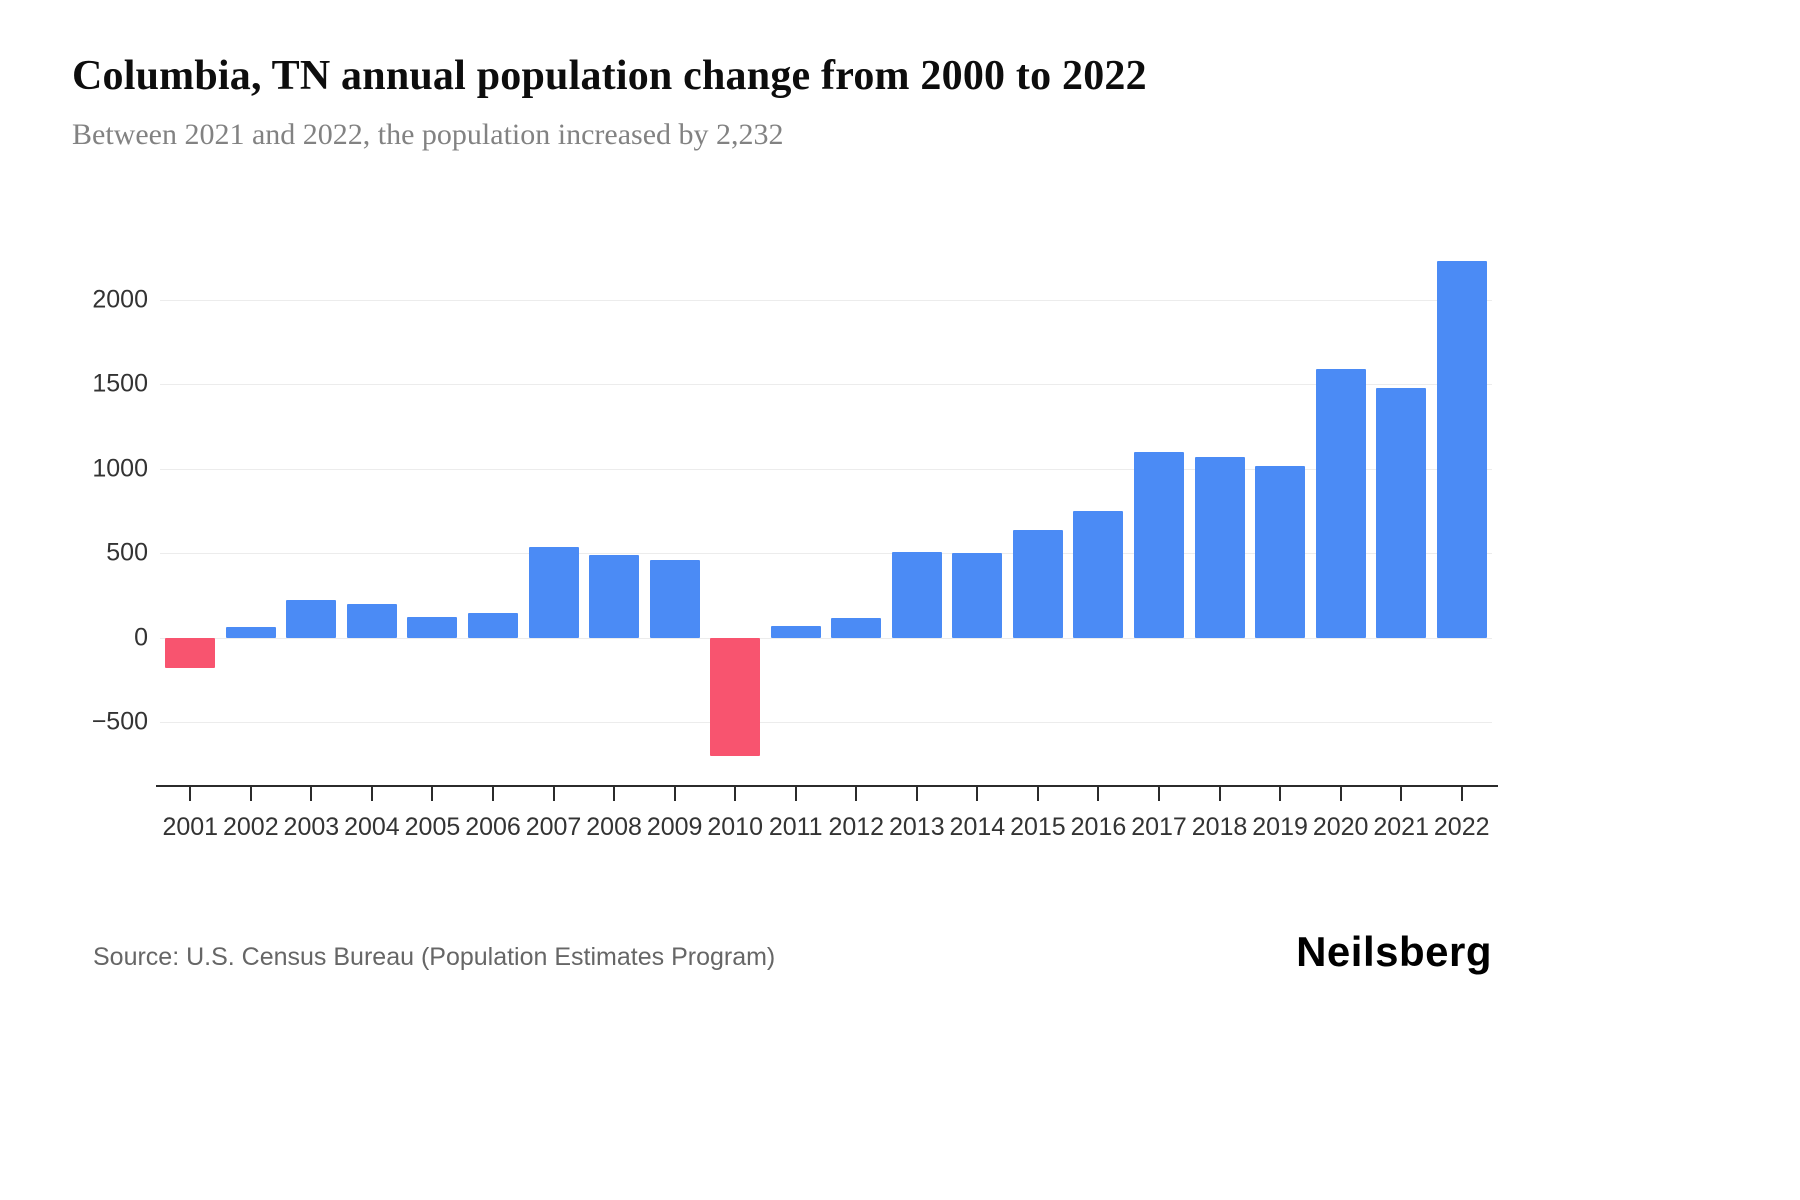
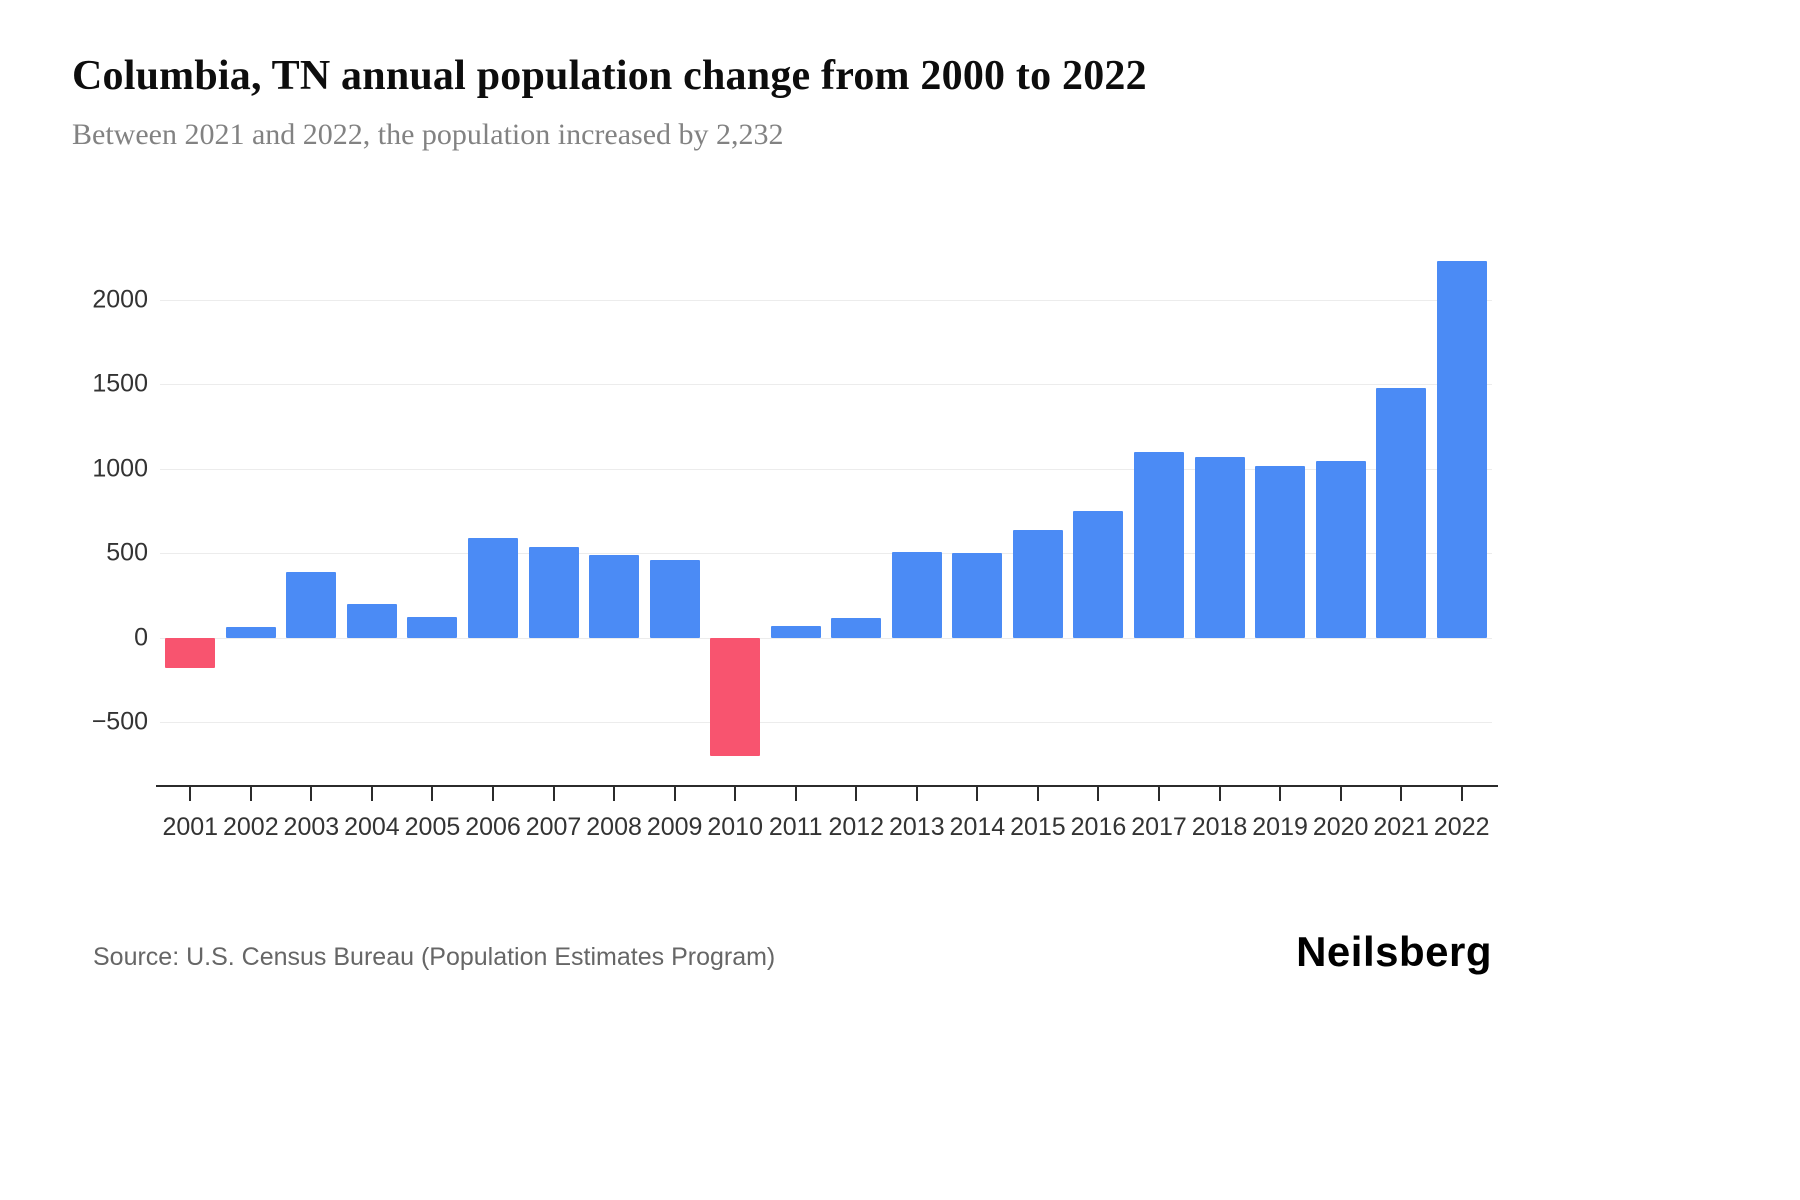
2003: 220 -> 390
2006: 140 -> 590
2020: 1590 -> 1050
